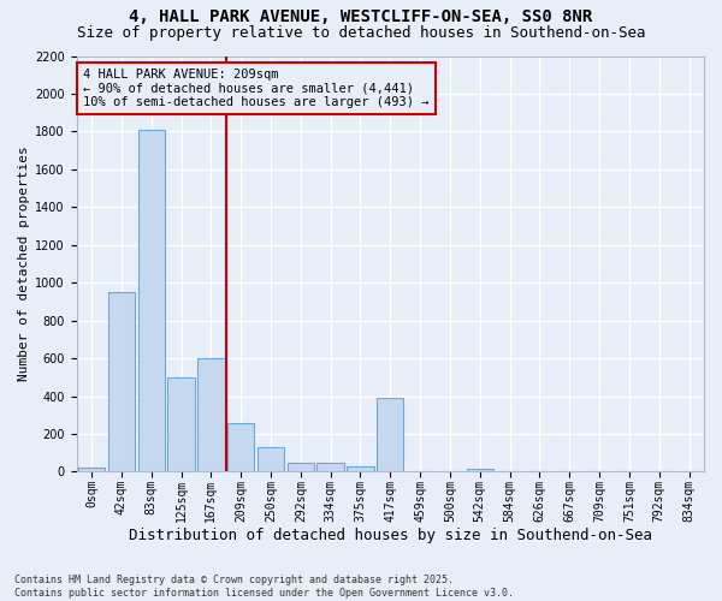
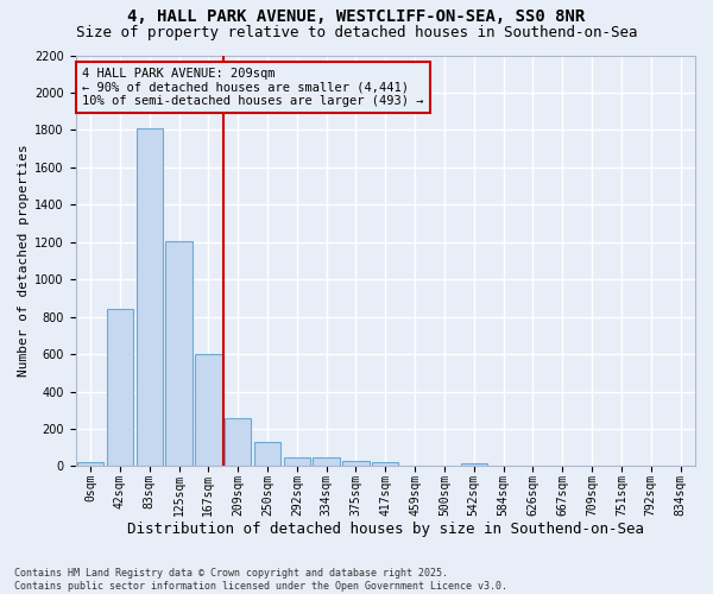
42sqm: 950 -> 840
125sqm: 500 -> 1200
417sqm: 390 -> 20
